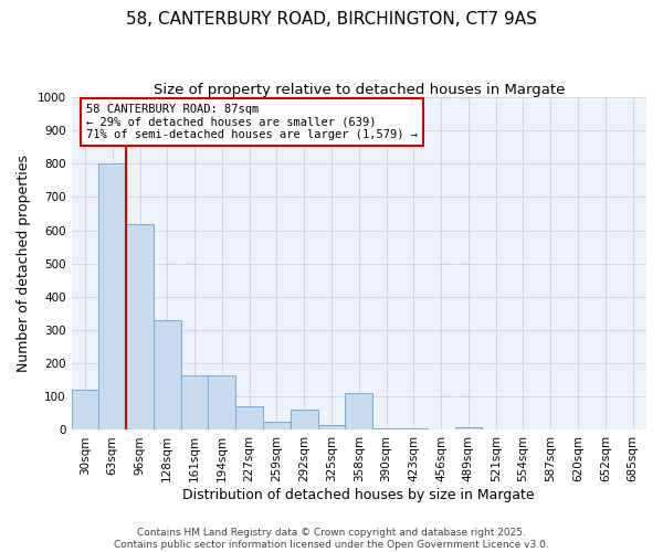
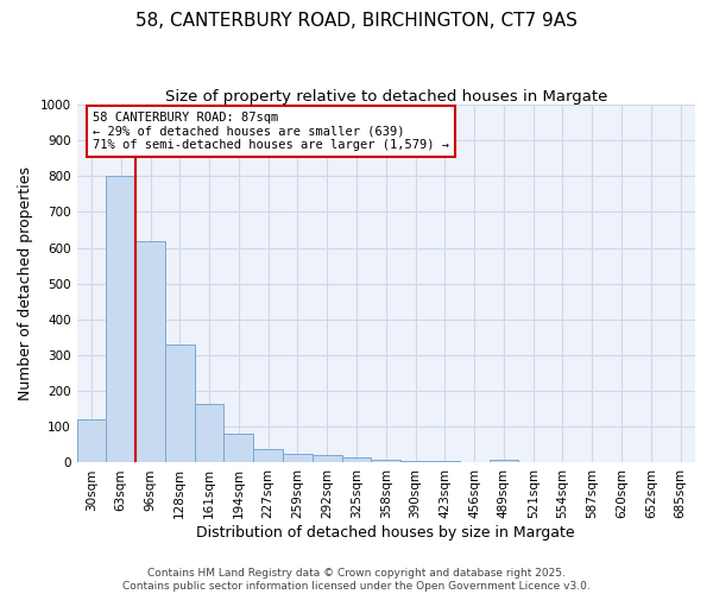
194sqm: 165 -> 80
227sqm: 70 -> 38
292sqm: 60 -> 22
358sqm: 110 -> 8
